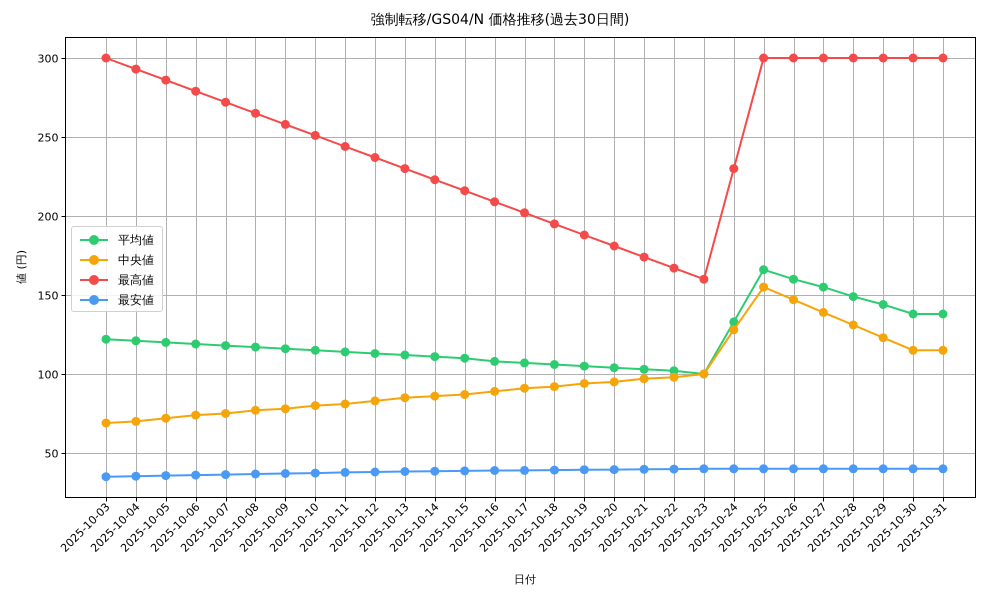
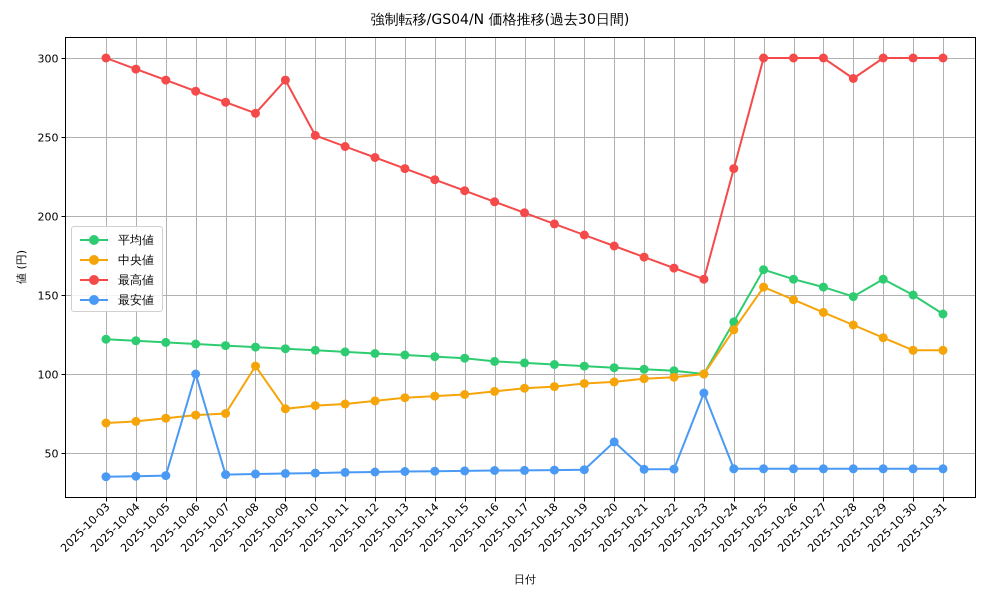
最安値/2025-10-06: 36 -> 100
中央値/2025-10-08: 77 -> 105
最高値/2025-10-09: 258 -> 286
最安値/2025-10-20: 40 -> 57
最安値/2025-10-23: 40 -> 88
最高値/2025-10-28: 300 -> 287
平均値/2025-10-29: 144 -> 160
平均値/2025-10-30: 138 -> 150
